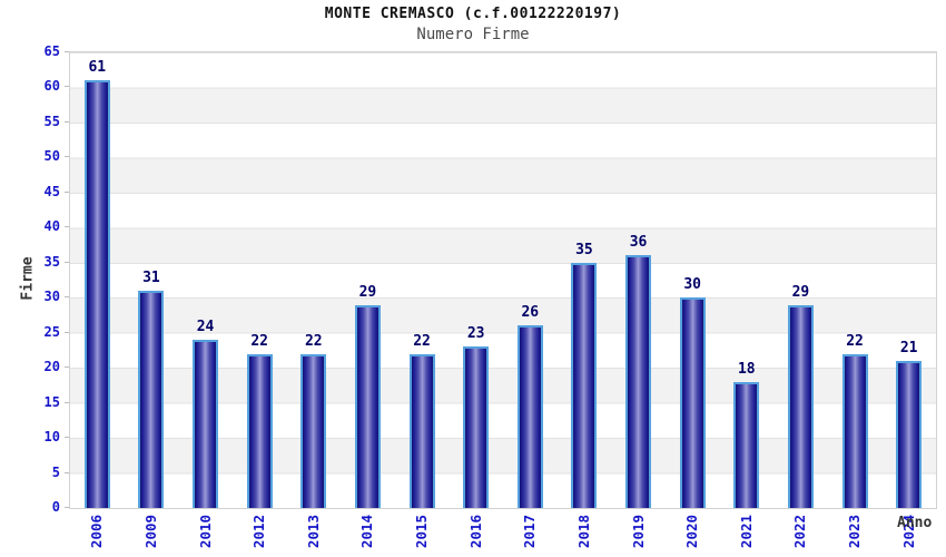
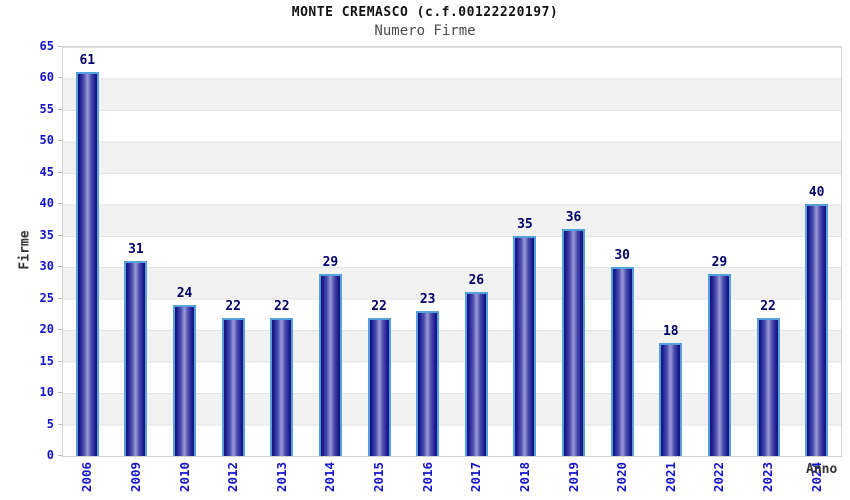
2024: 21 -> 40
